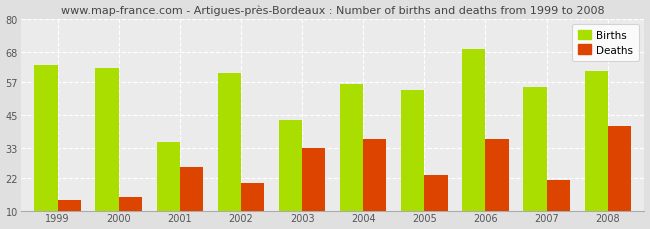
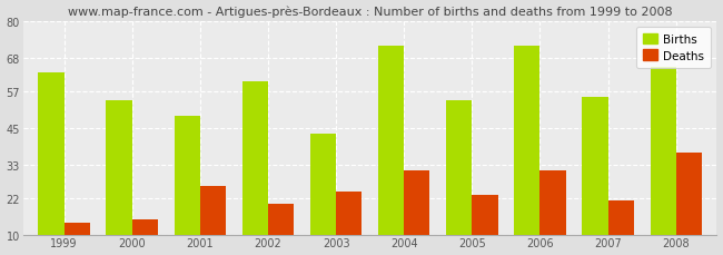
Births/2000: 62 -> 54
Births/2001: 35 -> 49
Deaths/2003: 33 -> 24
Births/2004: 56 -> 72
Deaths/2004: 36 -> 31
Births/2006: 69 -> 72
Deaths/2006: 36 -> 31
Births/2008: 61 -> 65
Deaths/2008: 41 -> 37
